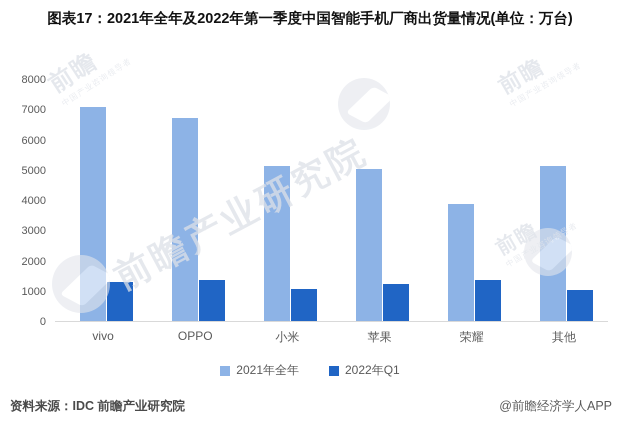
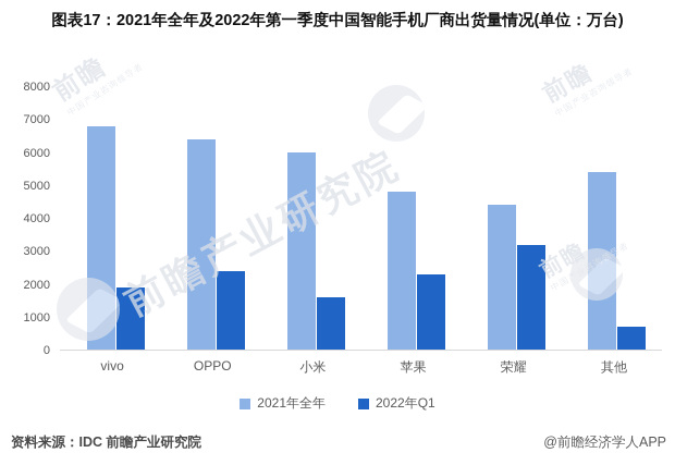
2021年全年/vivo: 7100 -> 6800
2022年Q1/vivo: 1300 -> 1900
2021年全年/OPPO: 6800 -> 6400
2022年Q1/OPPO: 1400 -> 2400
2021年全年/小米: 5100 -> 6000
2022年Q1/小米: 1100 -> 1600
2021年全年/苹果: 5100 -> 4800
2022年Q1/苹果: 1200 -> 2300
2021年全年/荣耀: 3900 -> 4400
2022年Q1/荣耀: 1400 -> 3200
2021年全年/其他: 5200 -> 5400
2022年Q1/其他: 1000 -> 700
